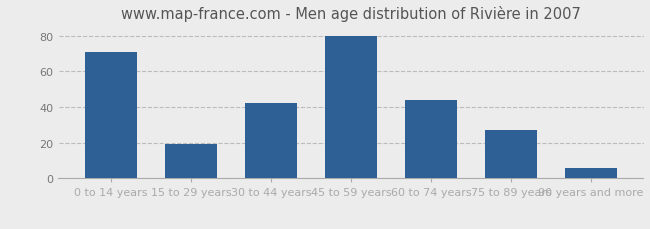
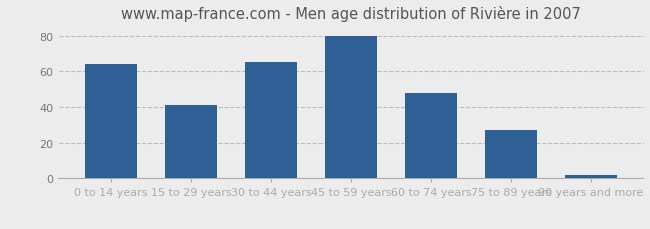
0 to 14 years: 71 -> 64
15 to 29 years: 19 -> 41
30 to 44 years: 42 -> 65
60 to 74 years: 44 -> 48
90 years and more: 6 -> 2
